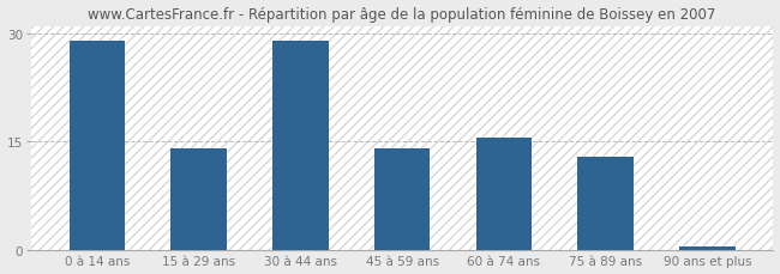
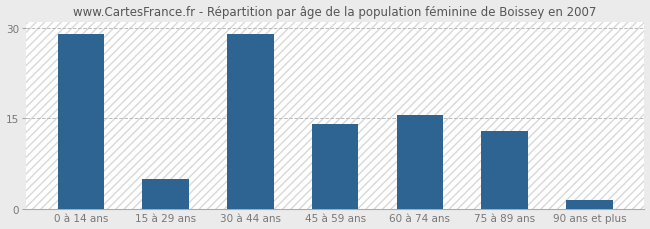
15 à 29 ans: 14.0 -> 5.0
90 ans et plus: 0.5 -> 1.6
